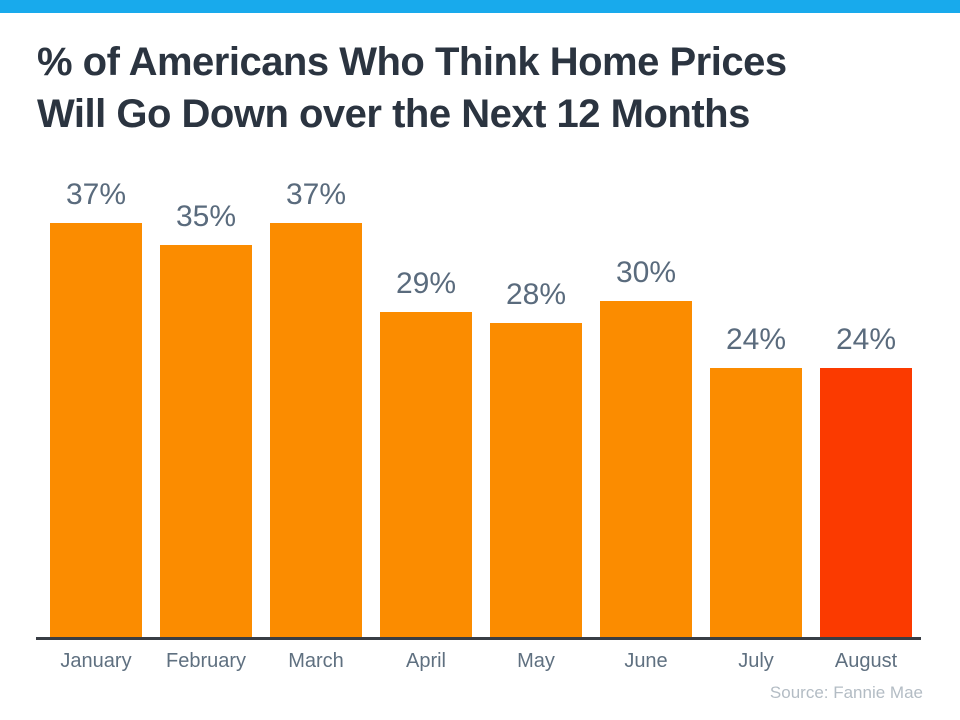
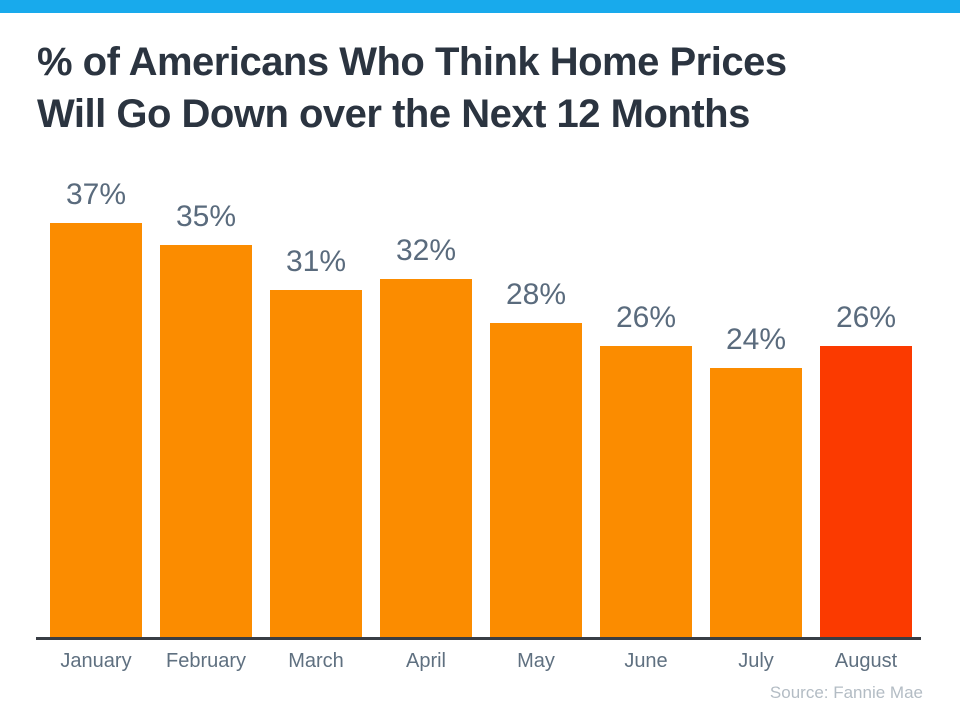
March: 37% -> 31%
April: 29% -> 32%
June: 30% -> 26%
August: 24% -> 26%
